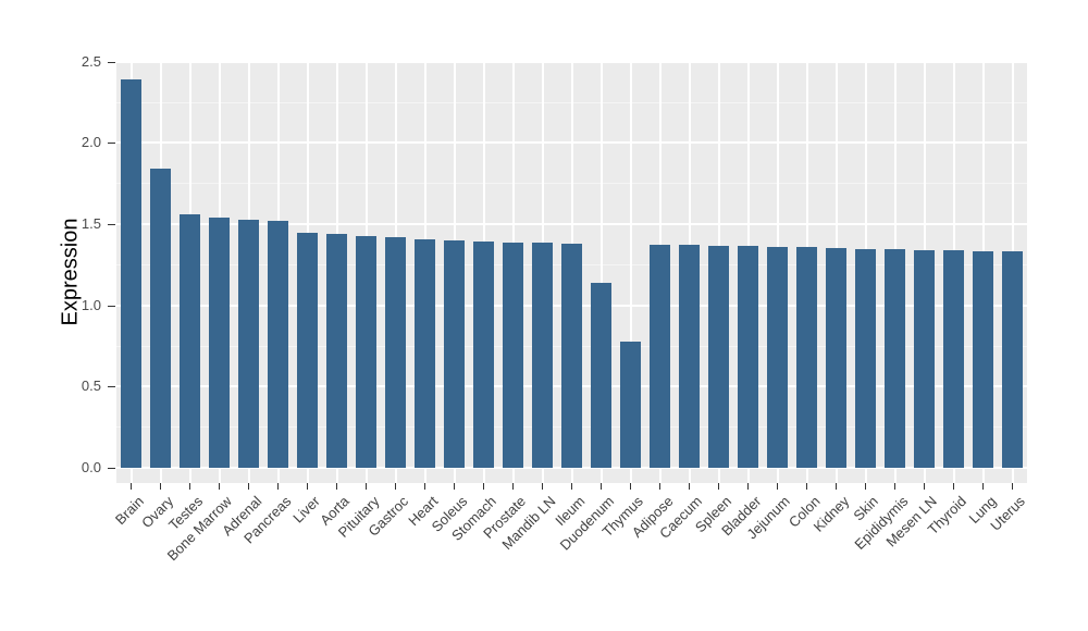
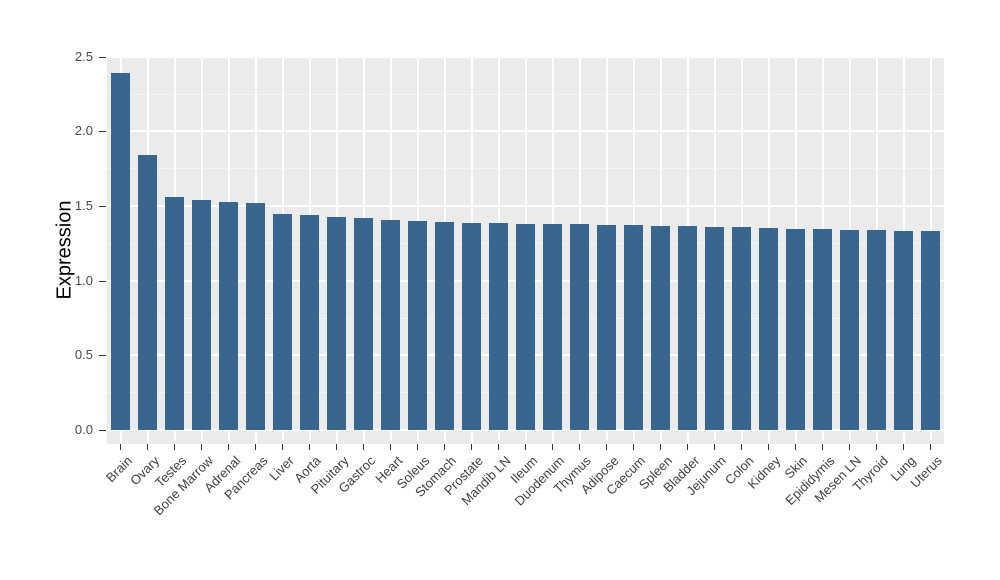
Duodenum: 1.14 -> 1.38
Thymus: 0.78 -> 1.38
